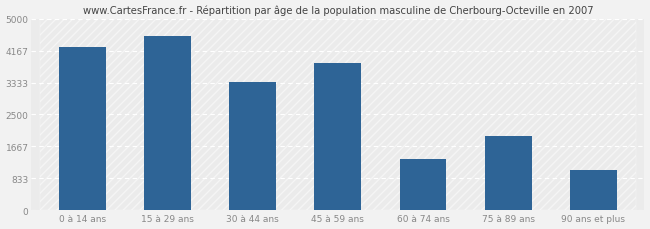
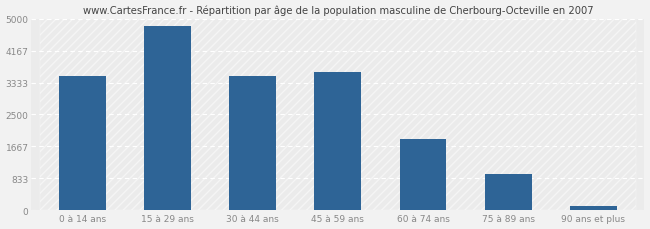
0 à 14 ans: 4250 -> 3490
15 à 29 ans: 4550 -> 4820
30 à 44 ans: 3350 -> 3510
45 à 59 ans: 3850 -> 3600
60 à 74 ans: 1350 -> 1870
75 à 89 ans: 1950 -> 940
90 ans et plus: 1050 -> 110
